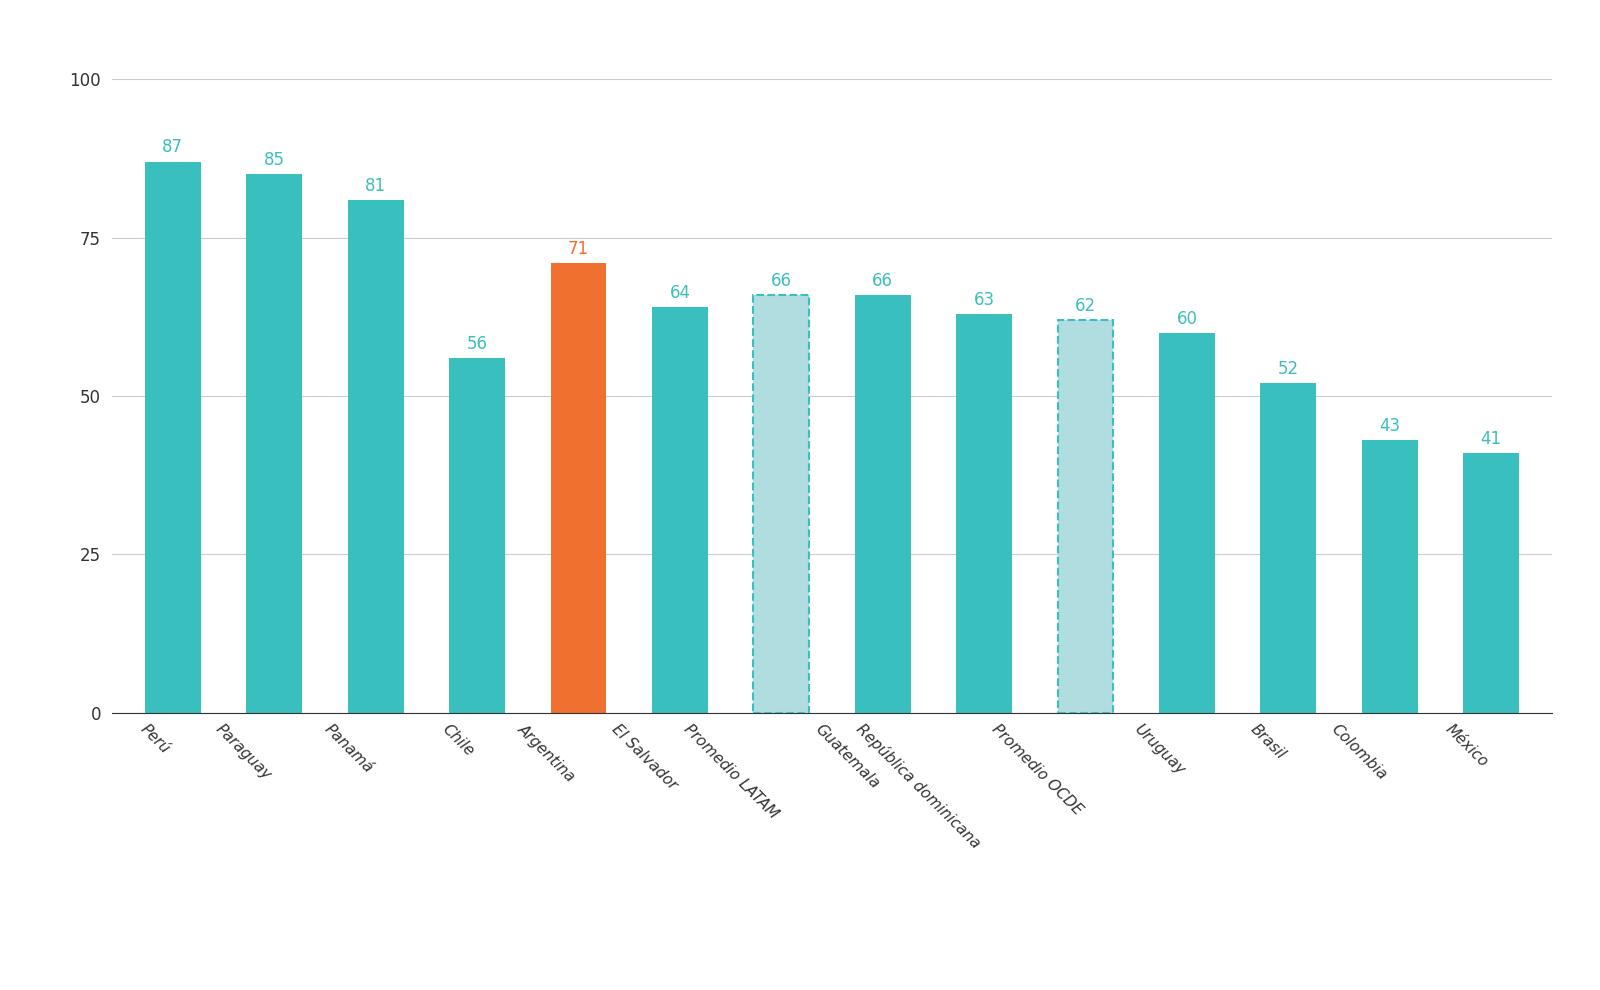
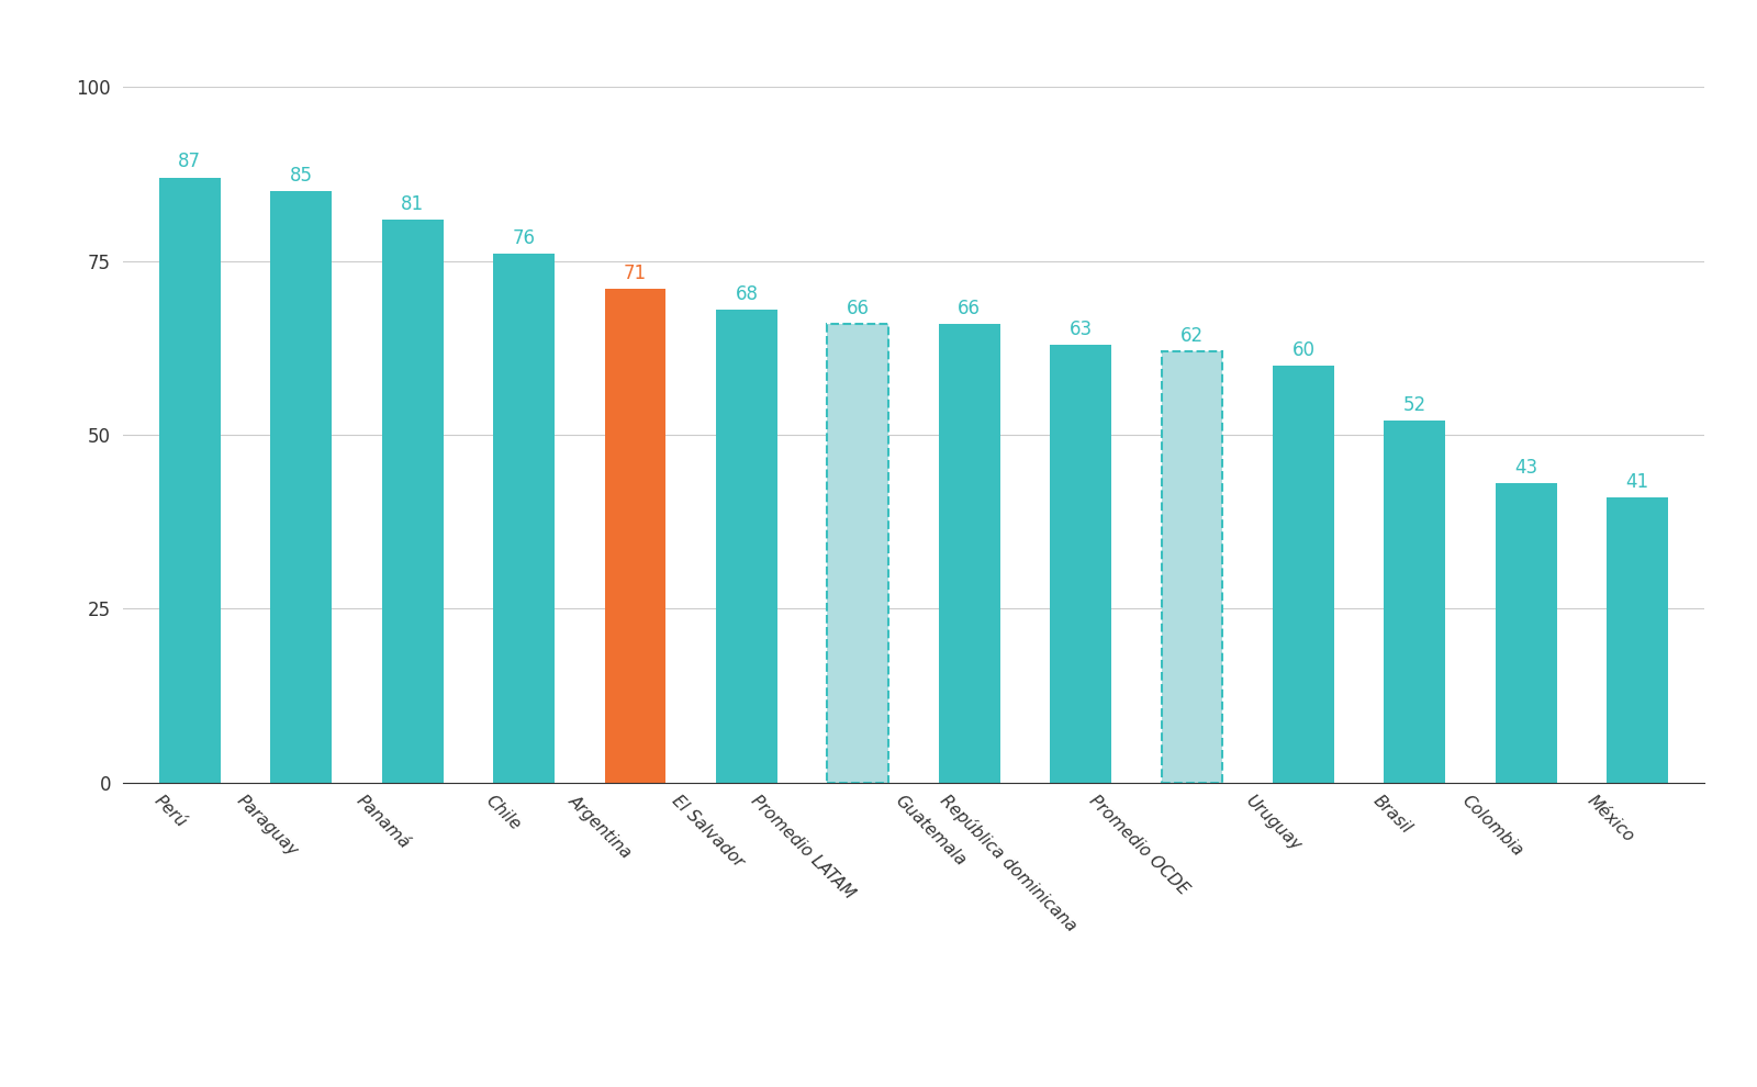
Chile: 56 -> 76
El Salvador: 64 -> 68
